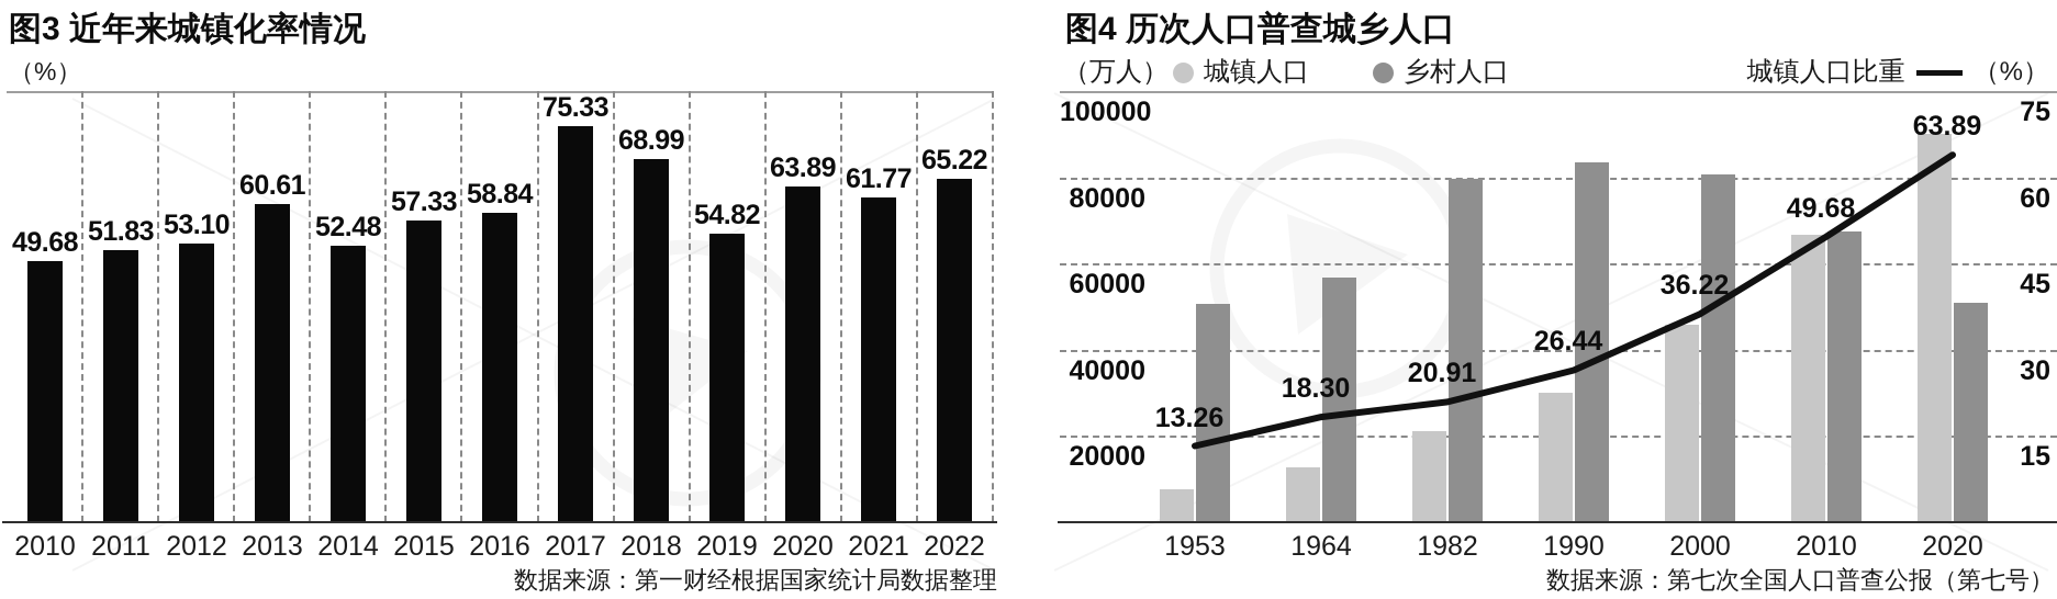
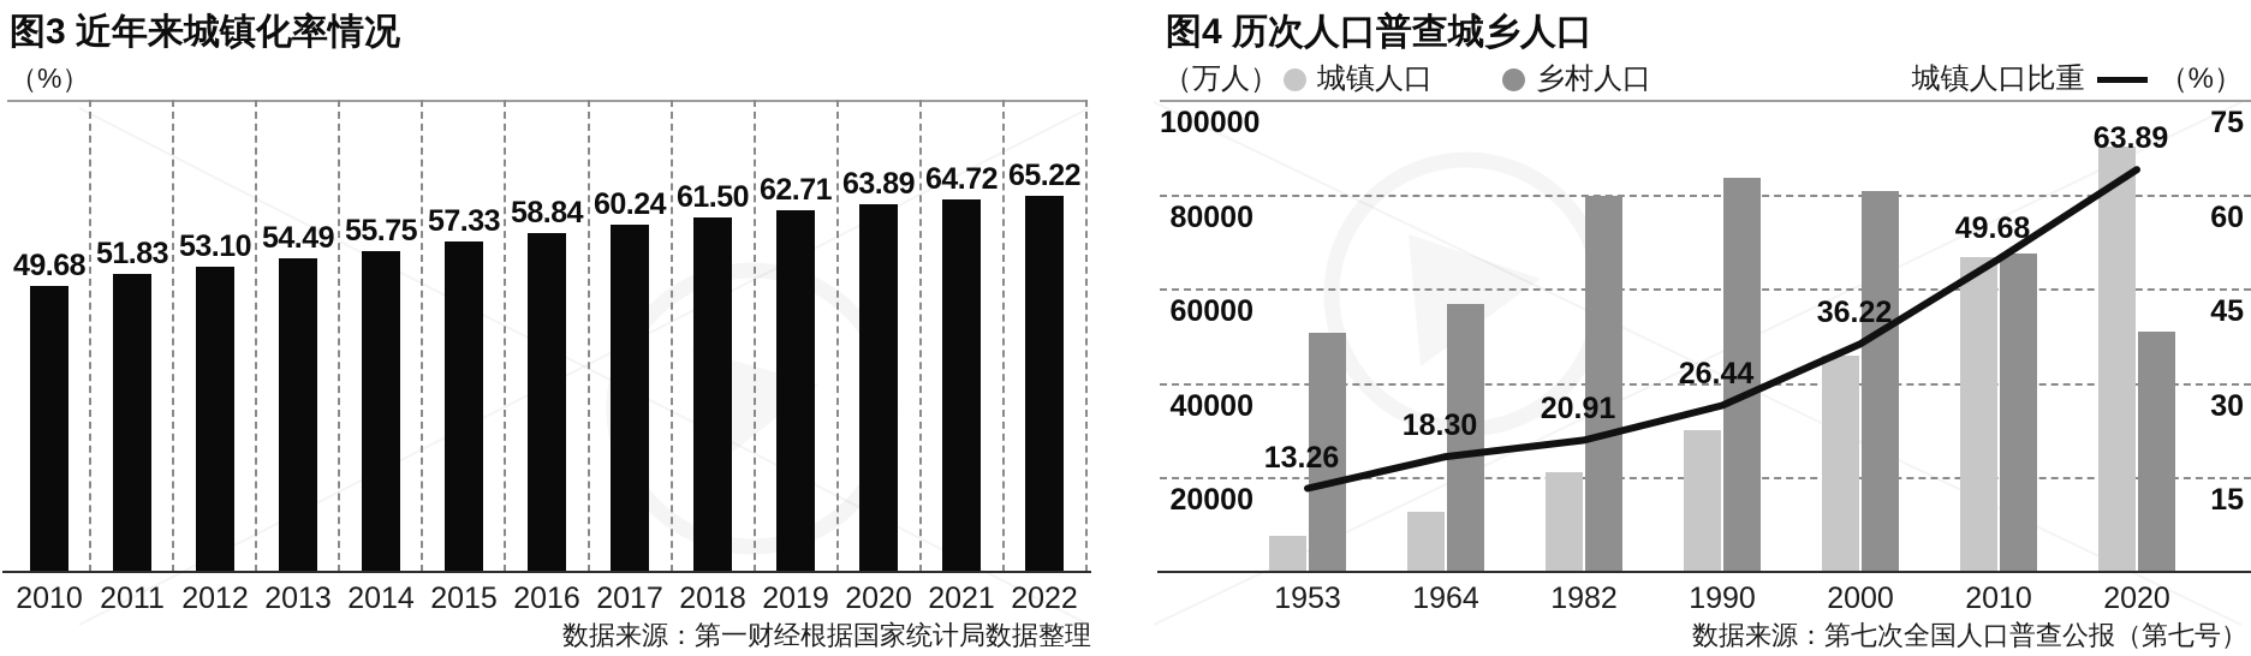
图3 近年来城镇化率情况/2013: 60.61 -> 54.49
图3 近年来城镇化率情况/2014: 52.48 -> 55.75
图3 近年来城镇化率情况/2017: 75.33 -> 60.24
图3 近年来城镇化率情况/2018: 68.99 -> 61.50
图3 近年来城镇化率情况/2019: 54.82 -> 62.71
图3 近年来城镇化率情况/2021: 61.77 -> 64.72
